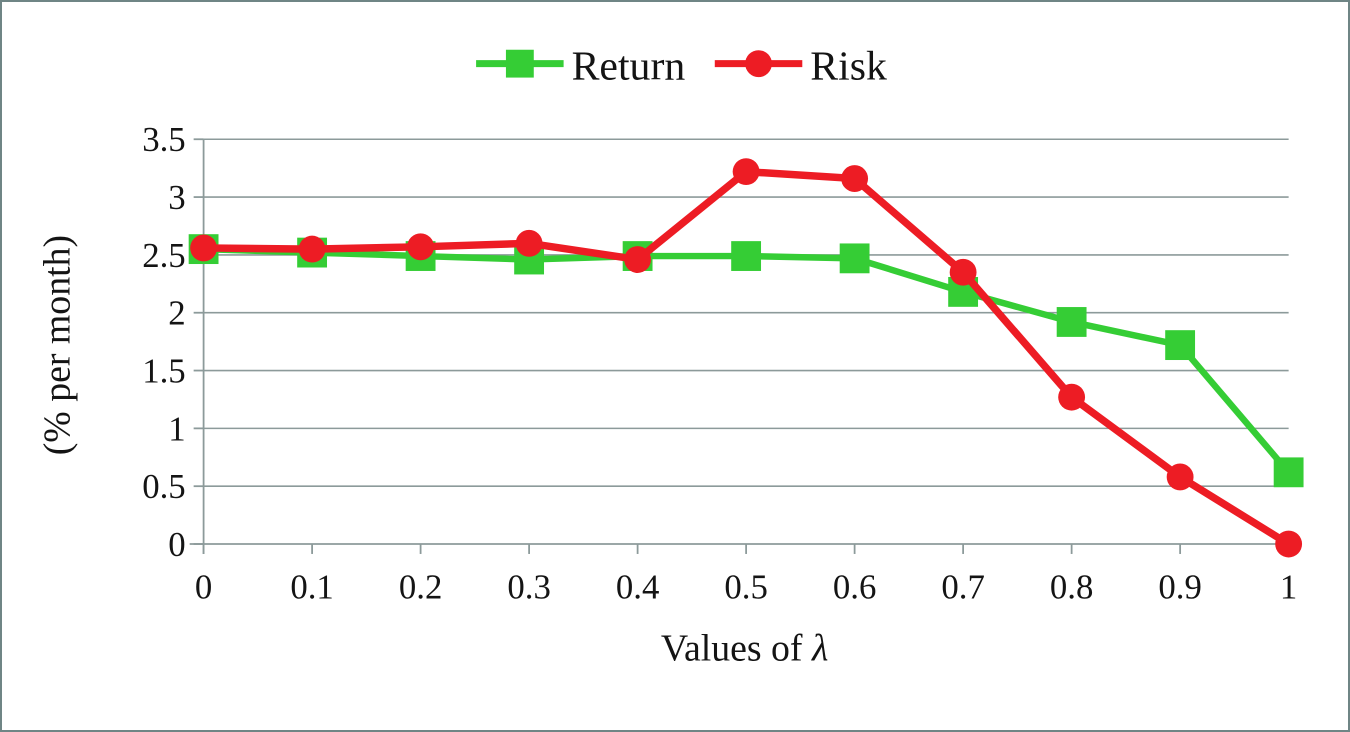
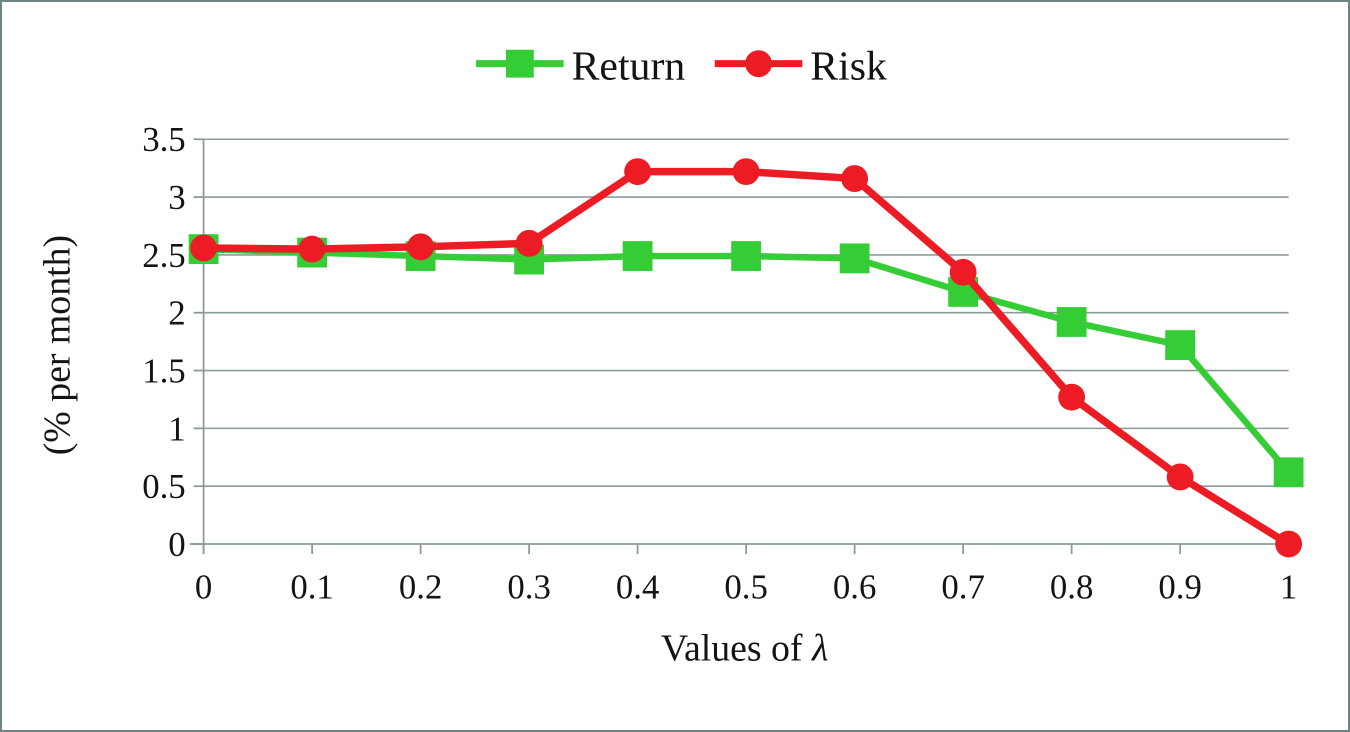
Risk/0.4: 2.46 -> 3.22
